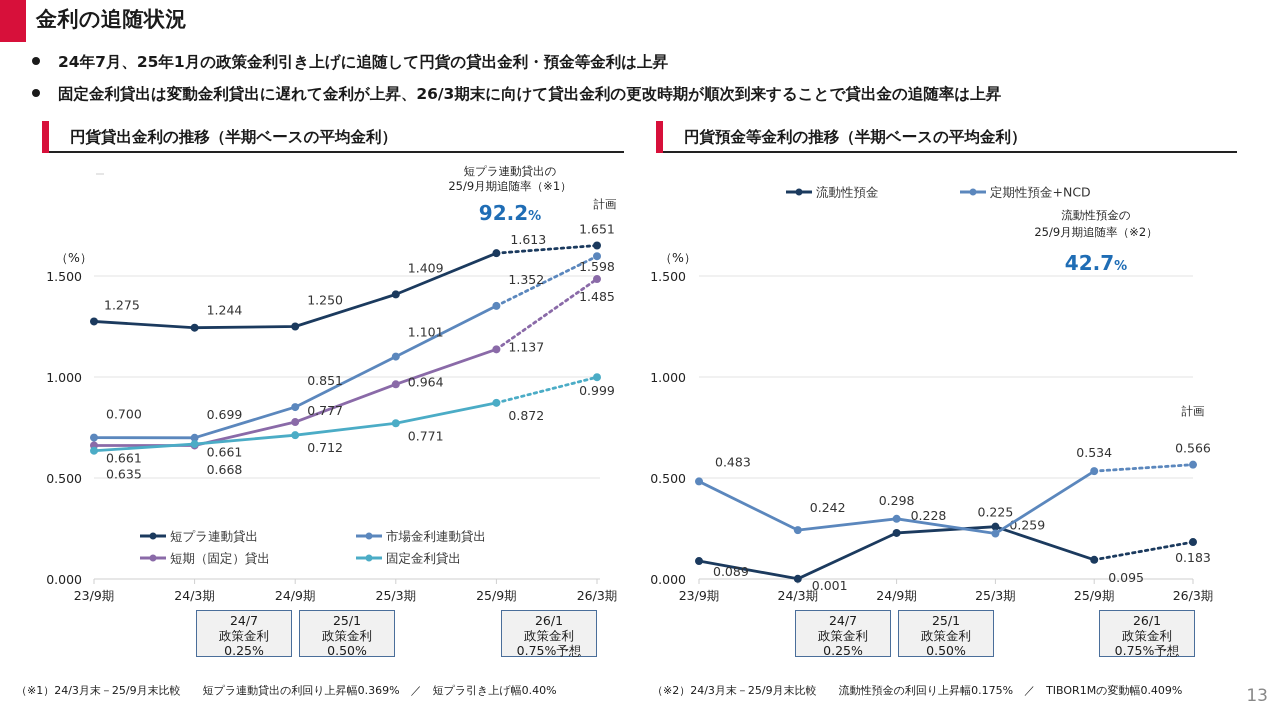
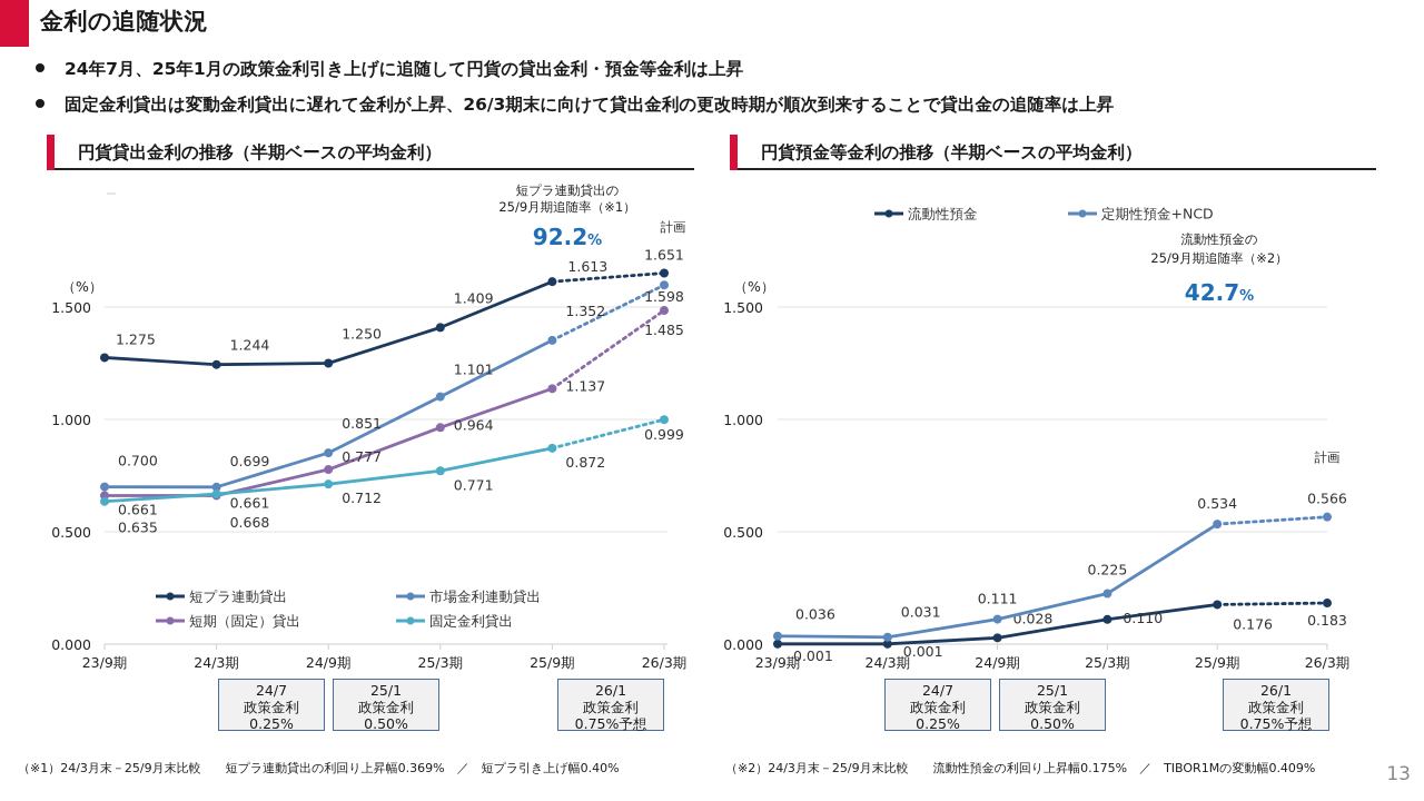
円貨預金等金利の推移（半期ベースの平均金利）/流動性預金/23/9期: 0.089 -> 0.001
円貨預金等金利の推移（半期ベースの平均金利）/定期性預金+NCD/23/9期: 0.483 -> 0.036
円貨預金等金利の推移（半期ベースの平均金利）/定期性預金+NCD/24/3期: 0.242 -> 0.031
円貨預金等金利の推移（半期ベースの平均金利）/流動性預金/24/9期: 0.228 -> 0.028
円貨預金等金利の推移（半期ベースの平均金利）/定期性預金+NCD/24/9期: 0.298 -> 0.111
円貨預金等金利の推移（半期ベースの平均金利）/流動性預金/25/3期: 0.259 -> 0.110
円貨預金等金利の推移（半期ベースの平均金利）/流動性預金/25/9期: 0.095 -> 0.176
